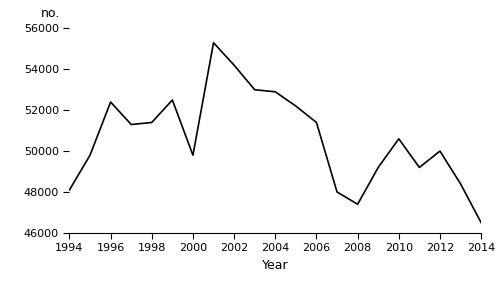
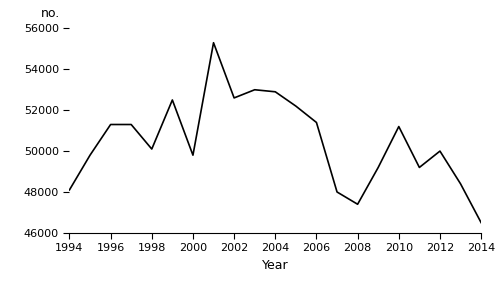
1996: 52400 -> 51300
1998: 51400 -> 50100
2002: 54200 -> 52600
2010: 50600 -> 51200
